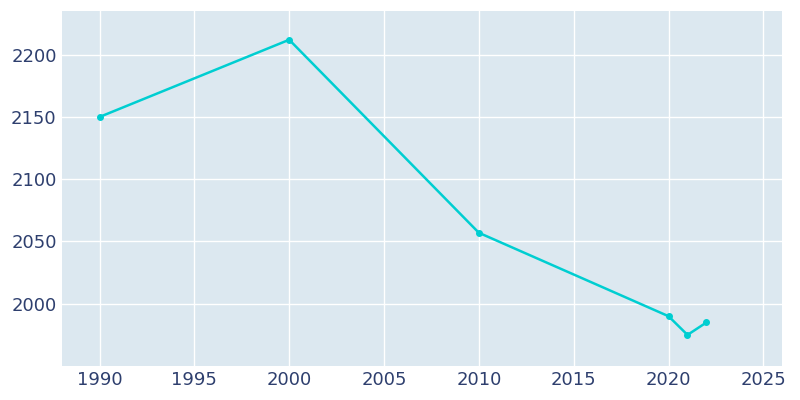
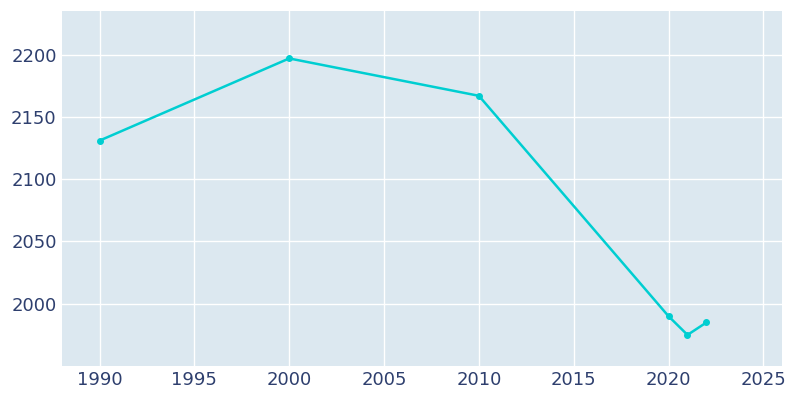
1990: 2150 -> 2131
2000: 2212 -> 2197
2010: 2057 -> 2167
